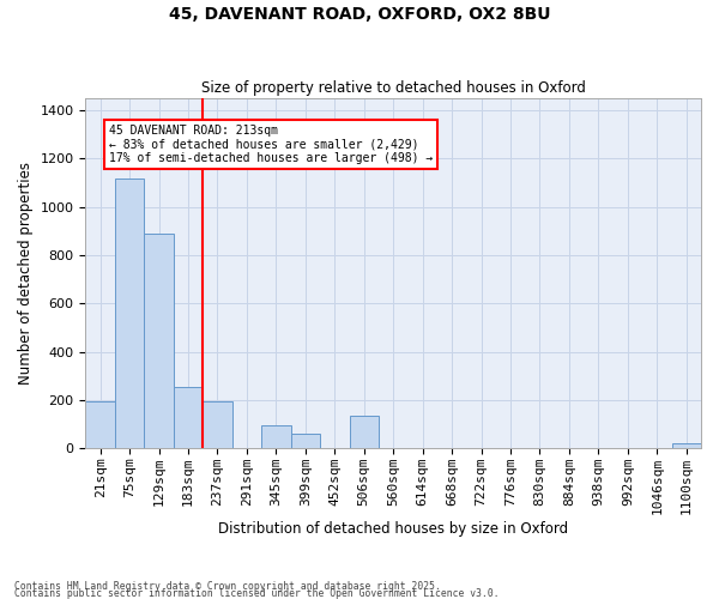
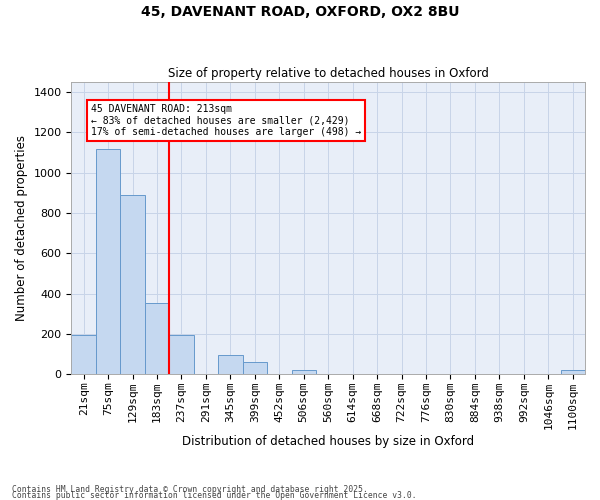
183sqm: 255 -> 352
506sqm: 135 -> 20
